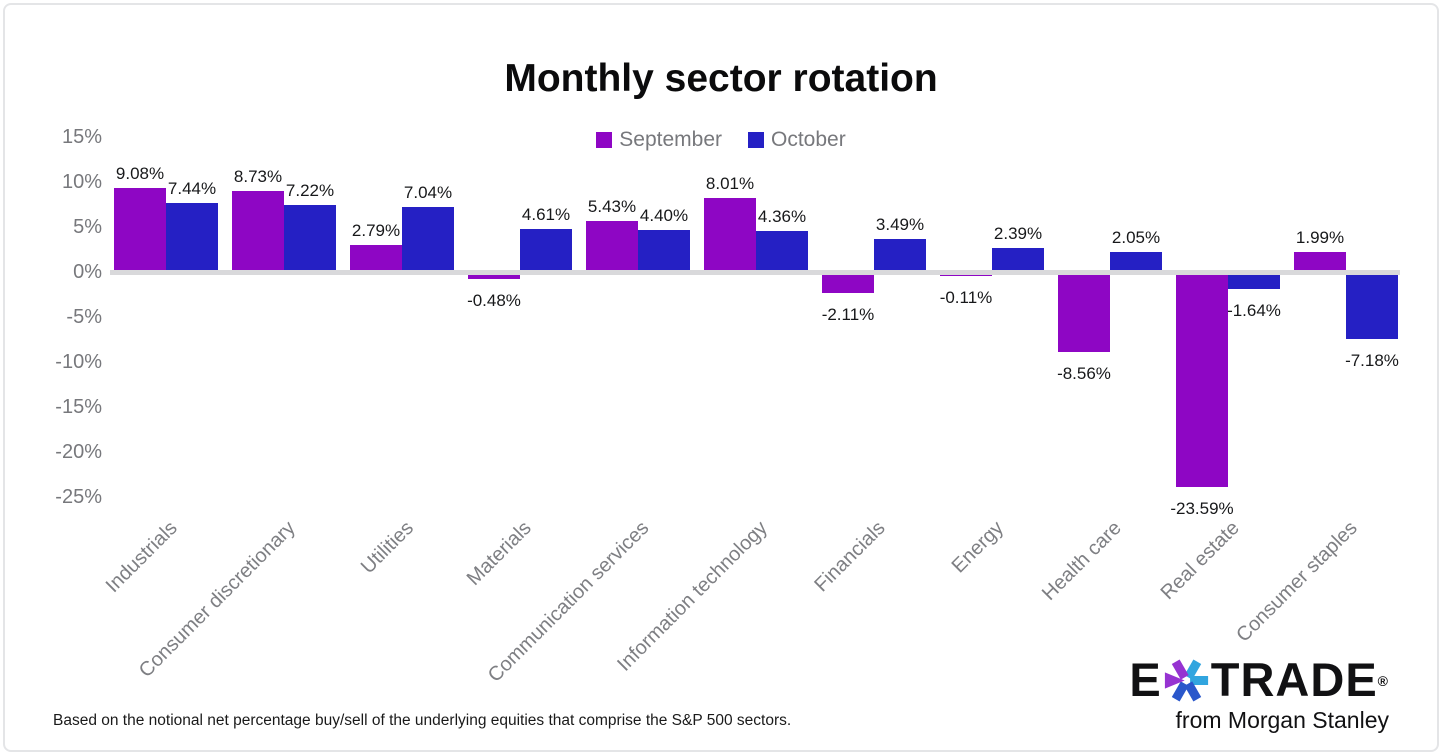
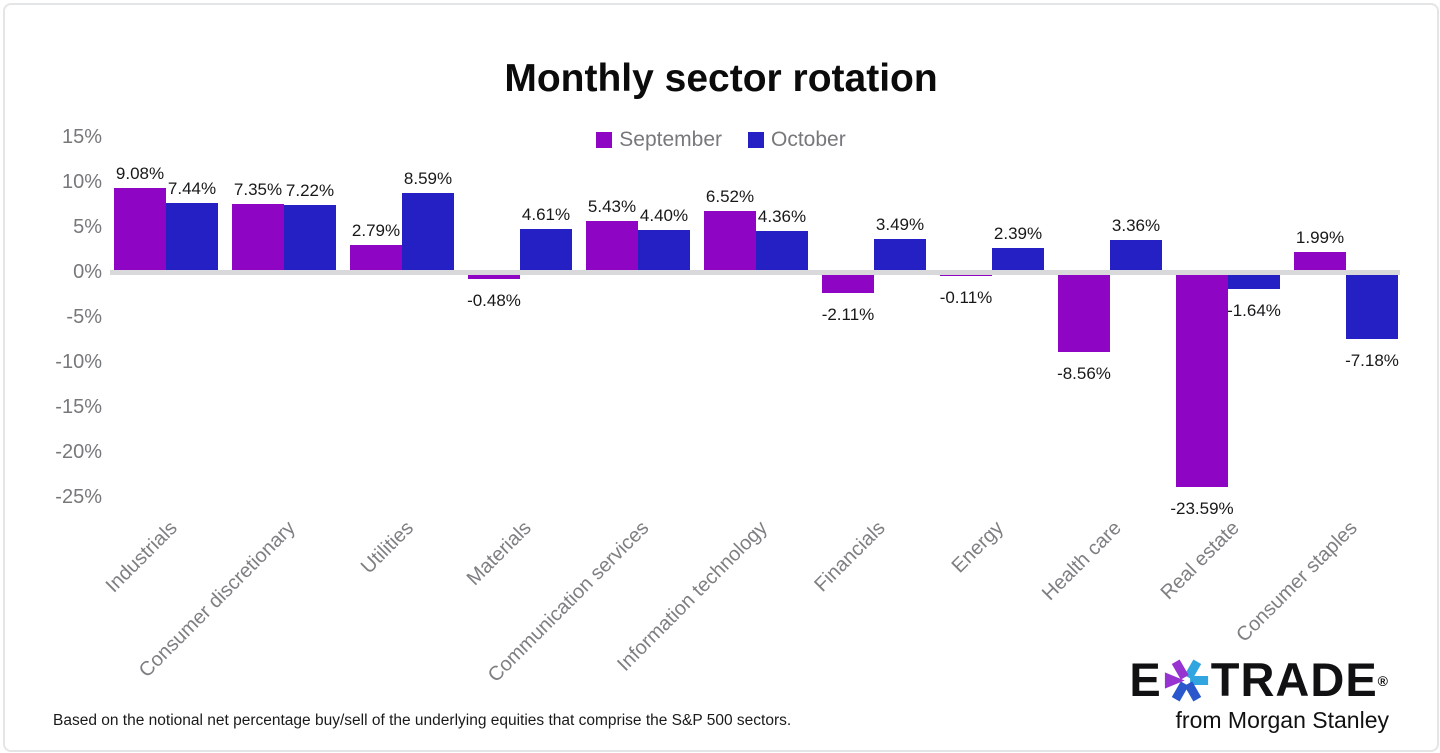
September/Consumer discretionary: 8.73% -> 7.35%
October/Utilities: 7.04% -> 8.59%
September/Information technology: 8.01% -> 6.52%
October/Health care: 2.05% -> 3.36%
